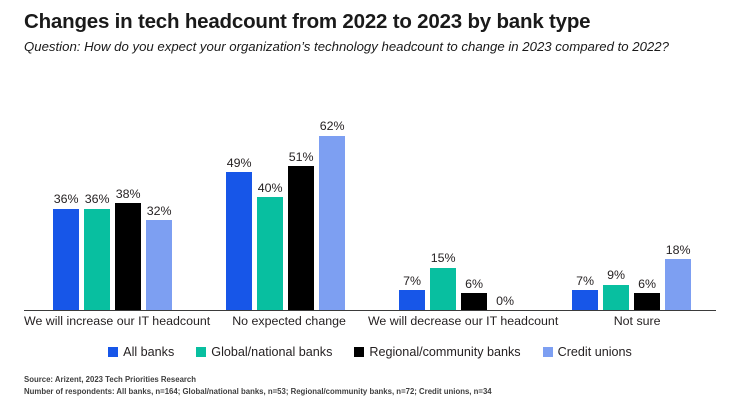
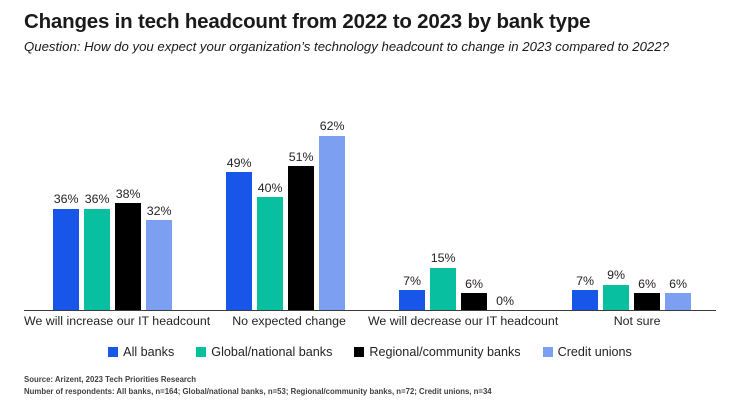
Credit unions/Not sure: 18% -> 6%
